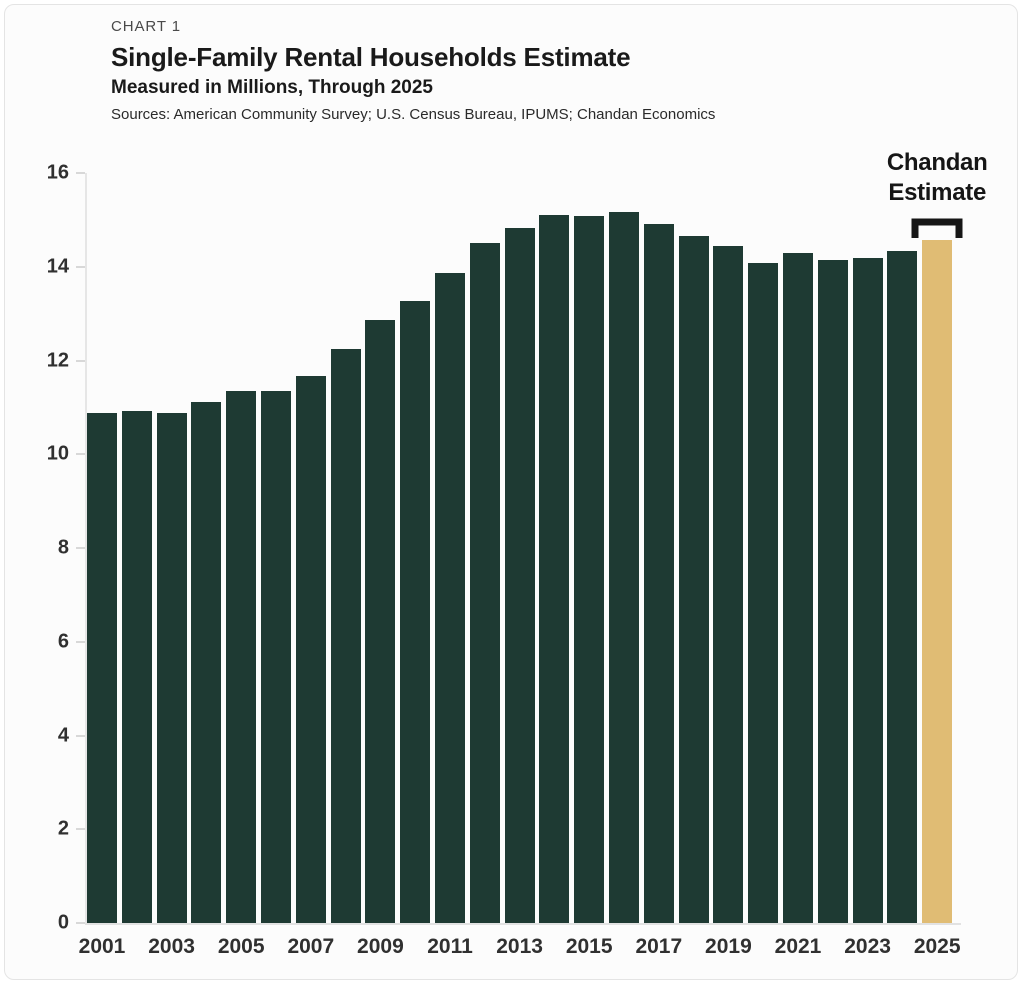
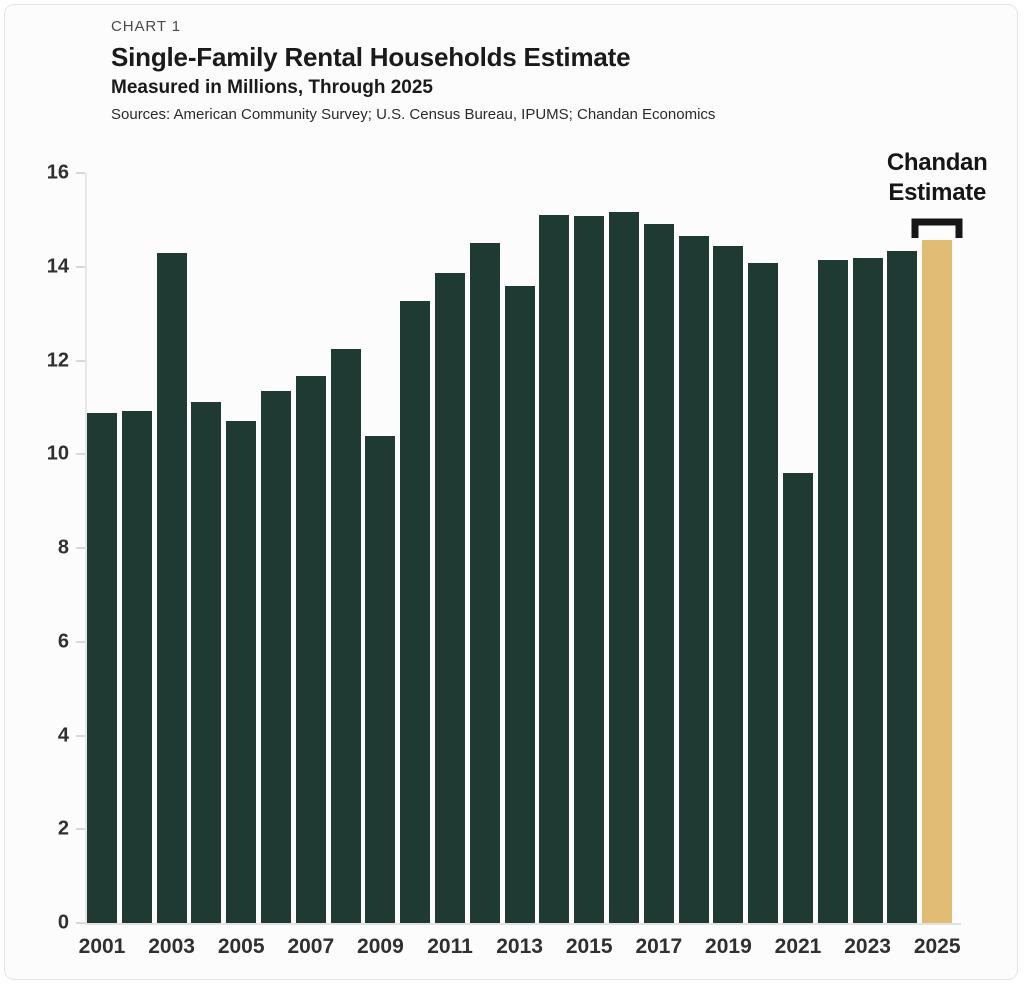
2003: 10.9 -> 14.3
2005: 11.3 -> 10.7
2009: 12.9 -> 10.4
2013: 14.8 -> 13.6
2021: 14.3 -> 9.6
